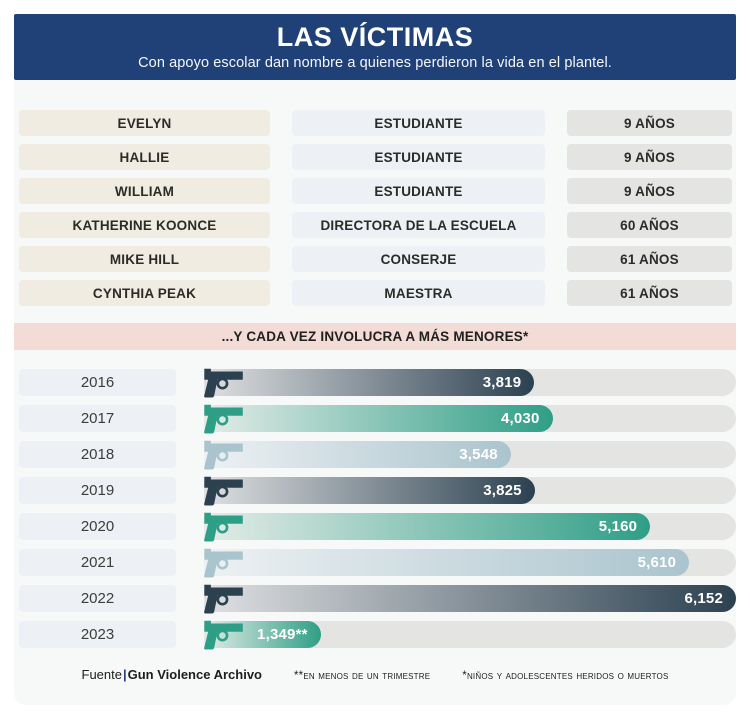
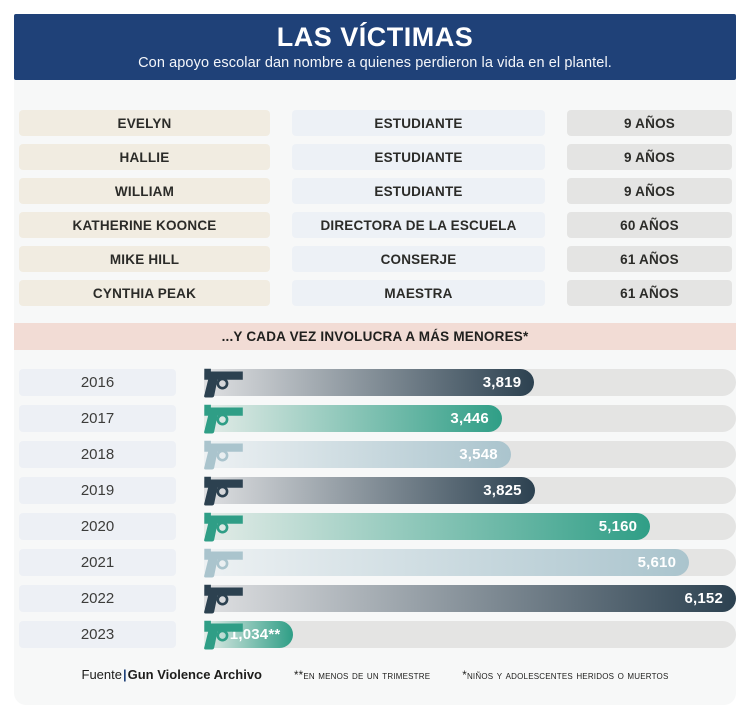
2017: 4,030 -> 3,446
2023: 1,349 -> 1,034
